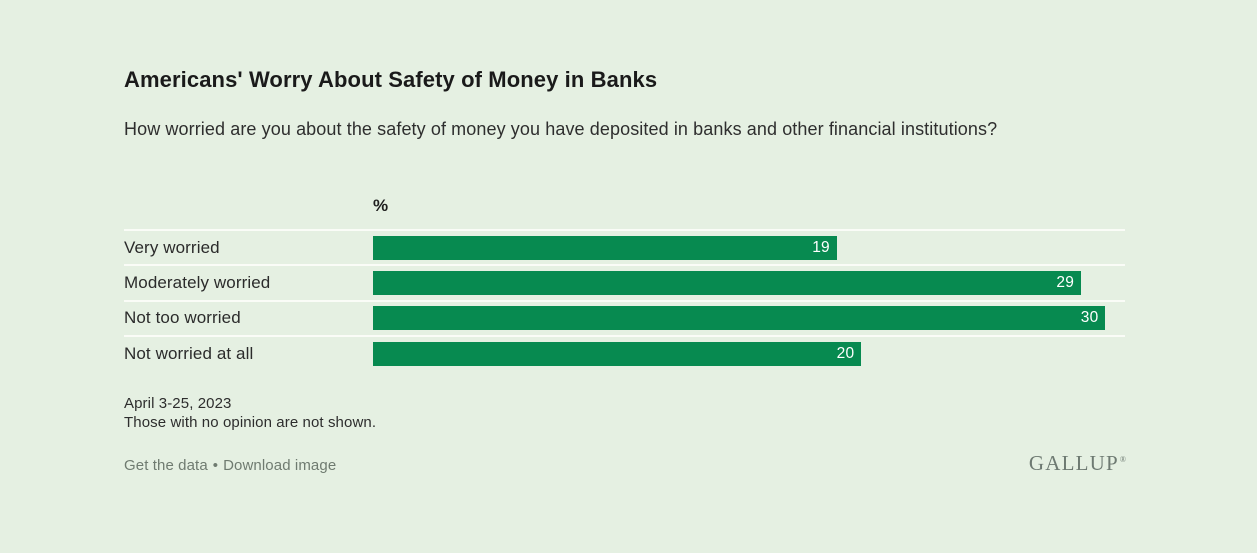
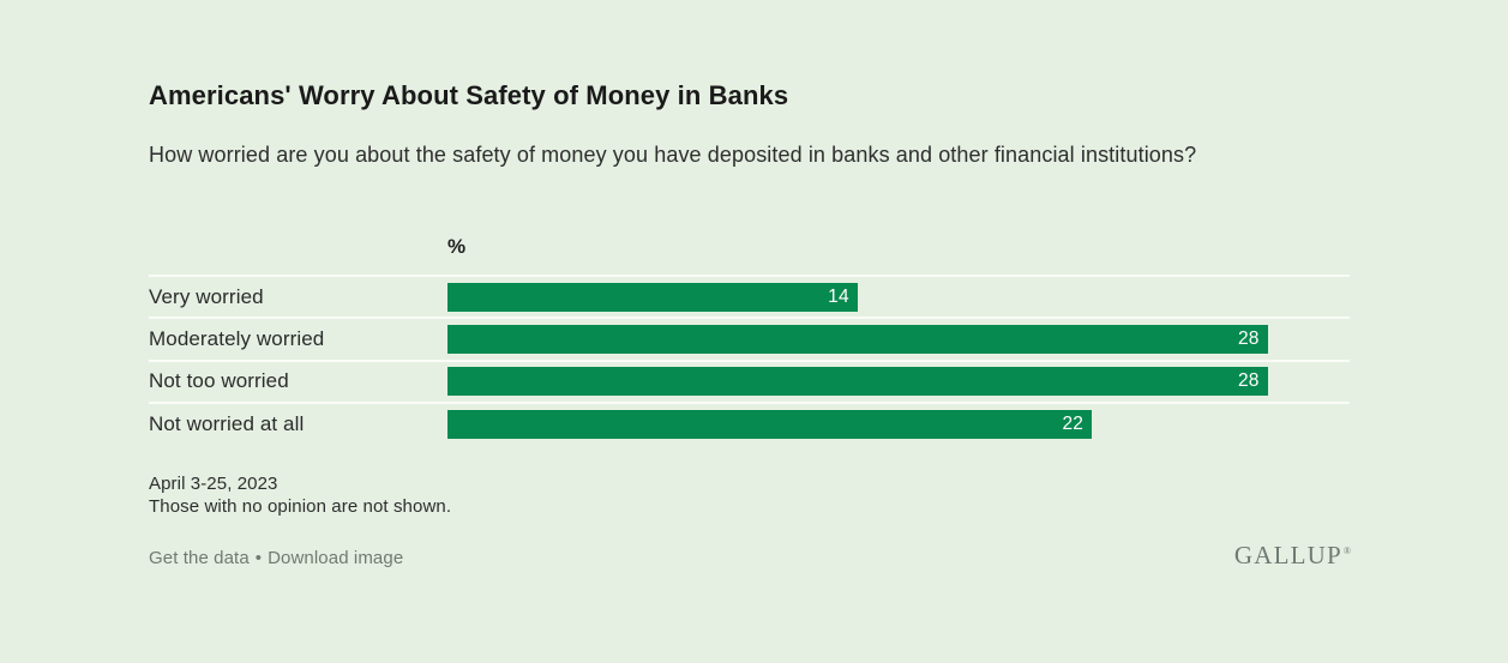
Very worried: 19 -> 14
Moderately worried: 29 -> 28
Not too worried: 30 -> 28
Not worried at all: 20 -> 22
